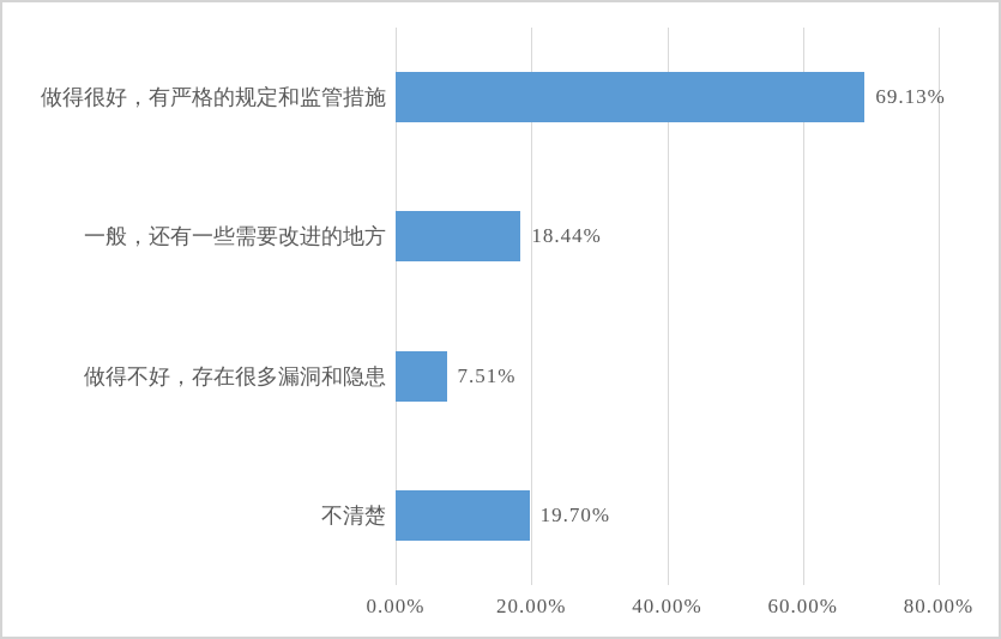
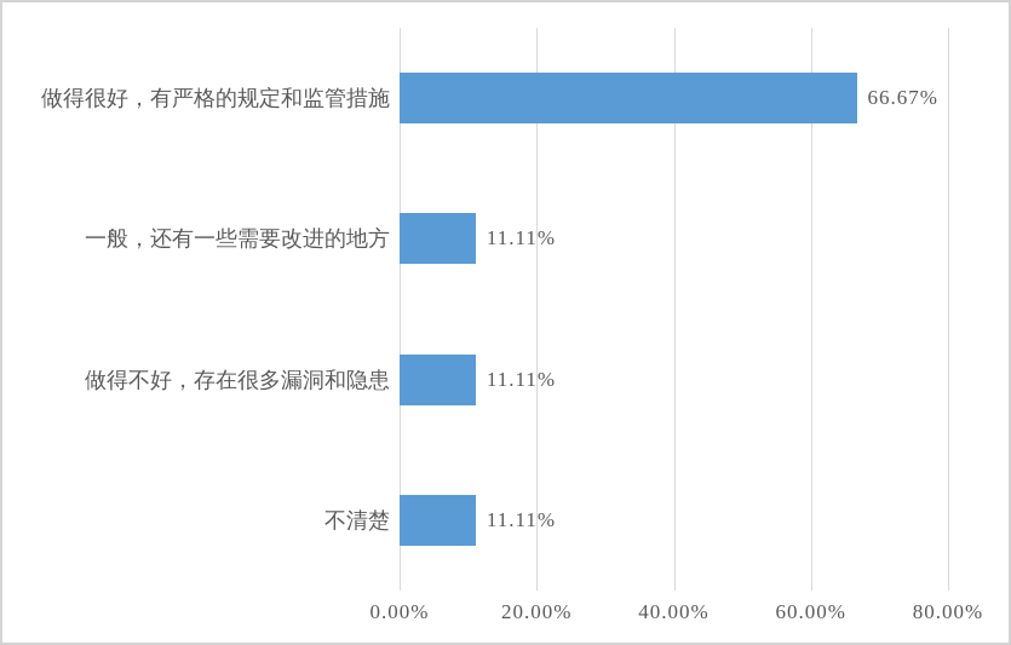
做得很好，有严格的规定和监管措施: 69.13% -> 66.67%
一般，还有一些需要改进的地方: 18.44% -> 11.11%
做得不好，存在很多漏洞和隐患: 7.51% -> 11.11%
不清楚: 19.70% -> 11.11%
